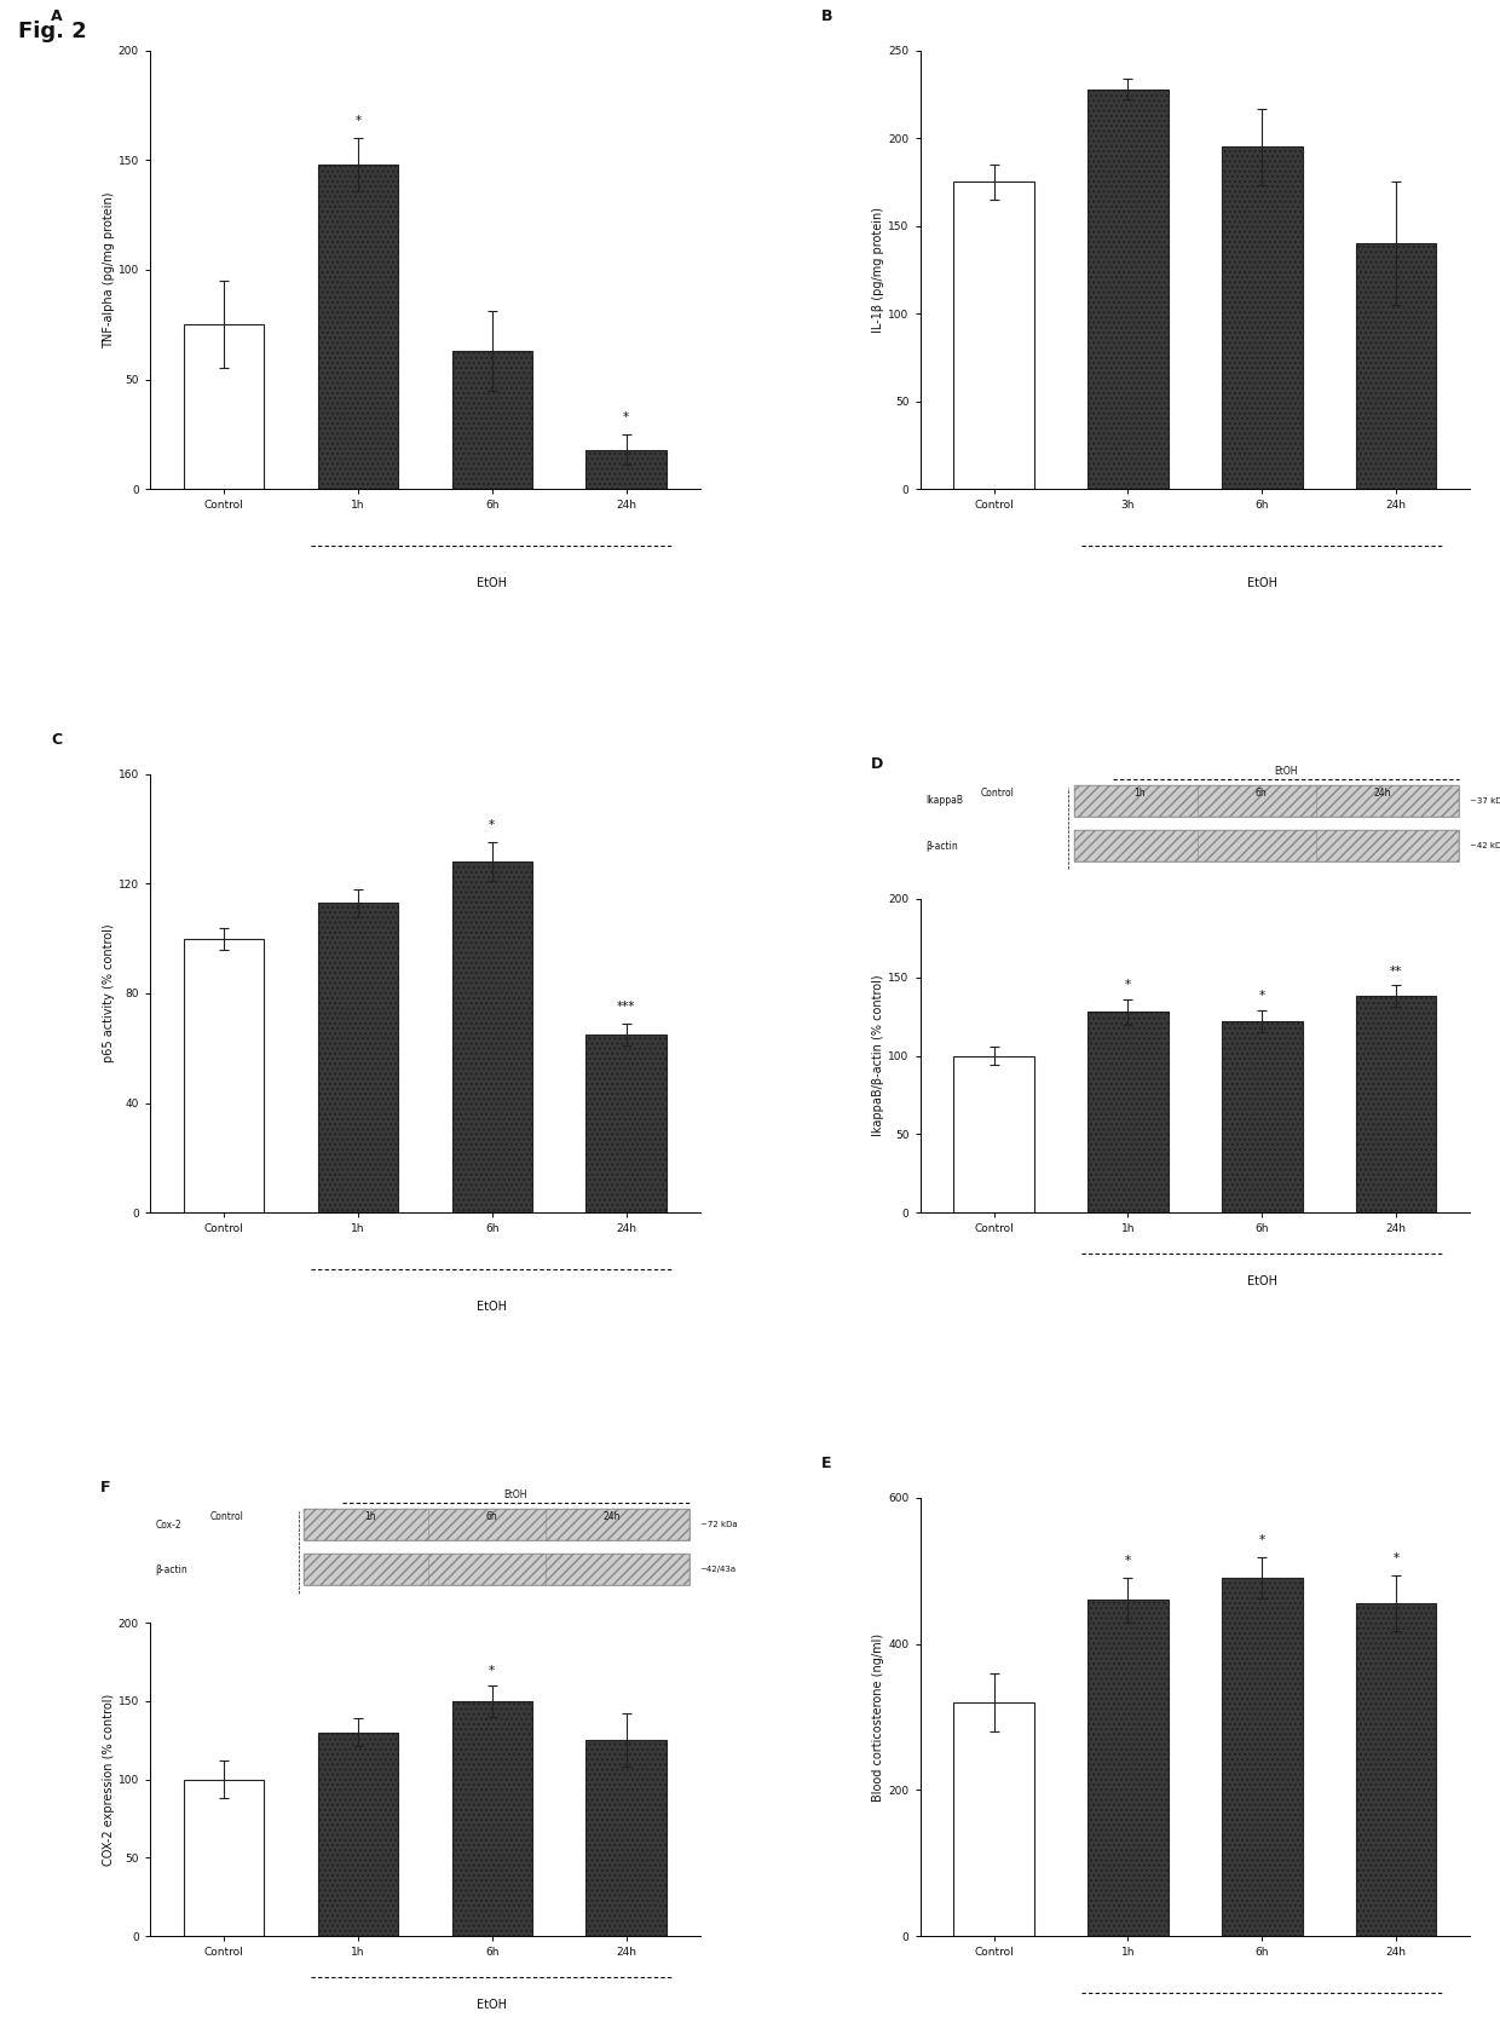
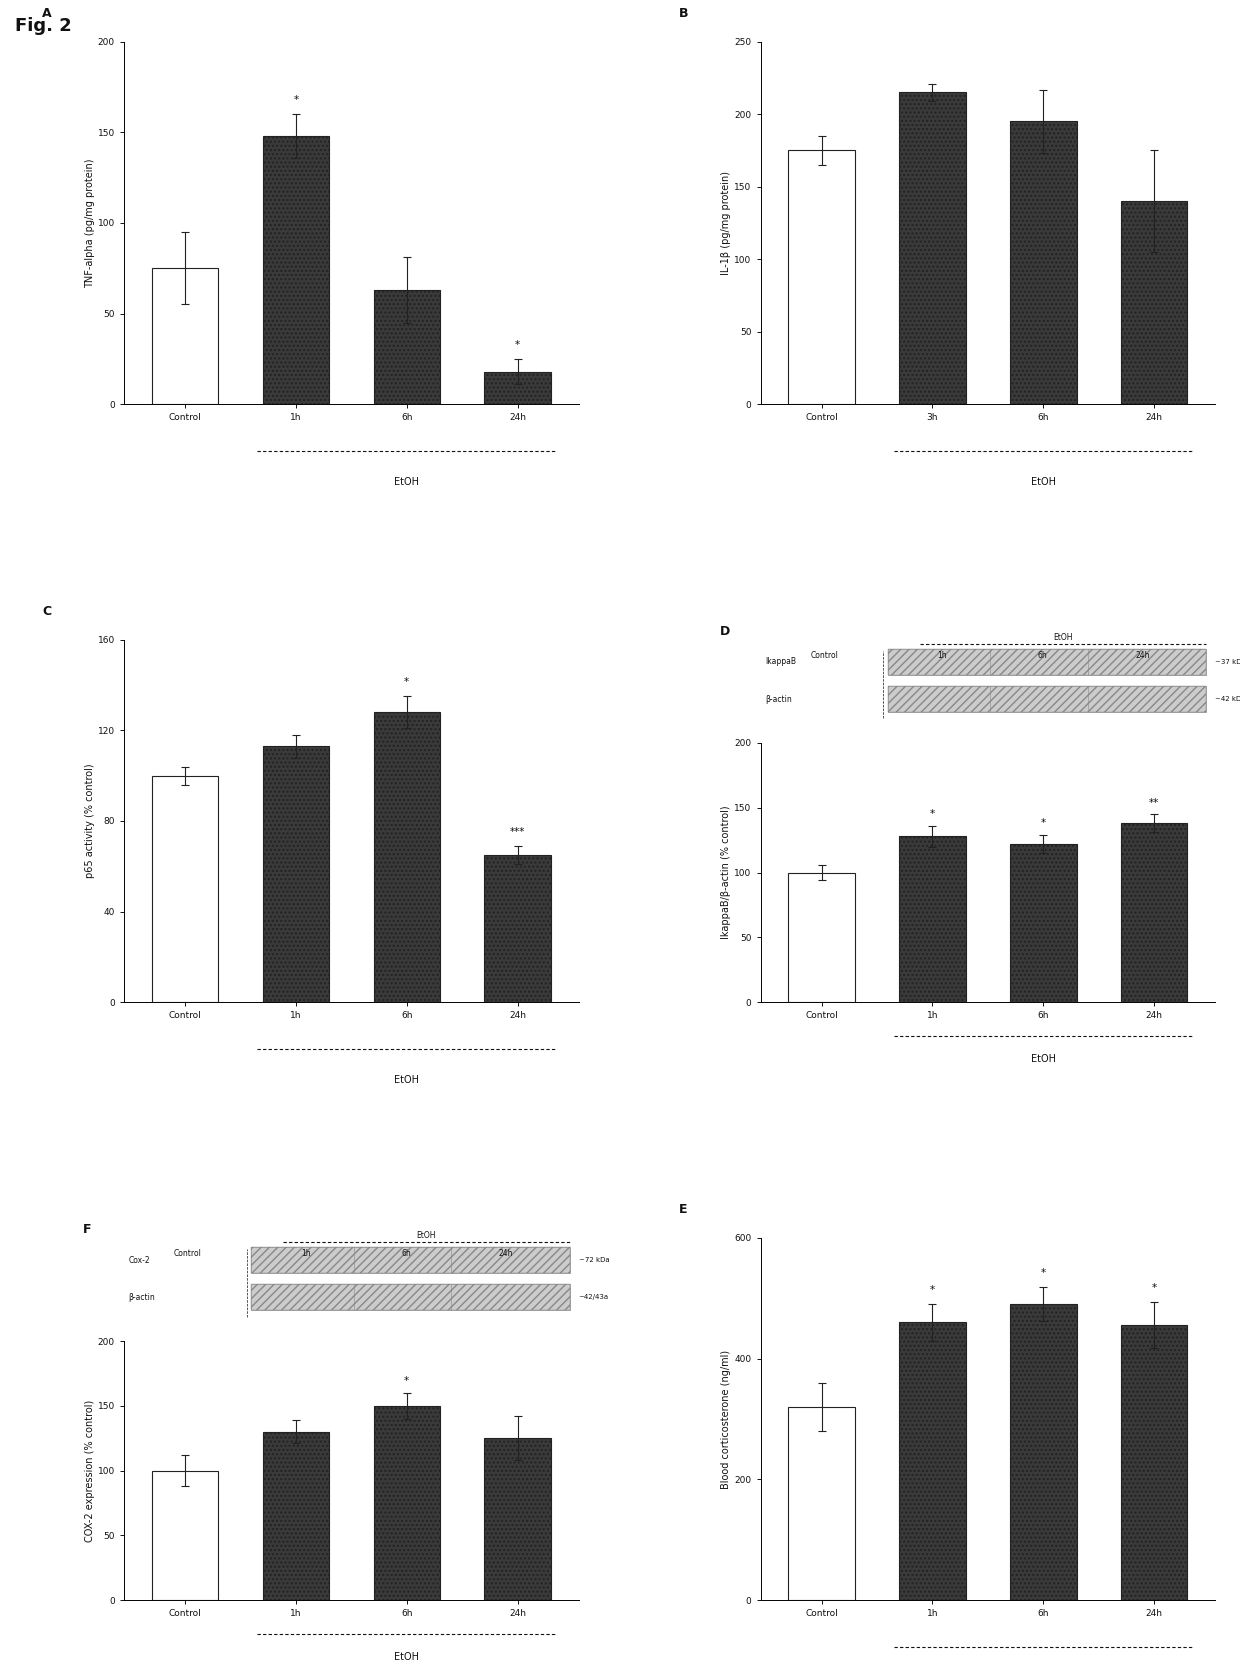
3h: 228 -> 215
